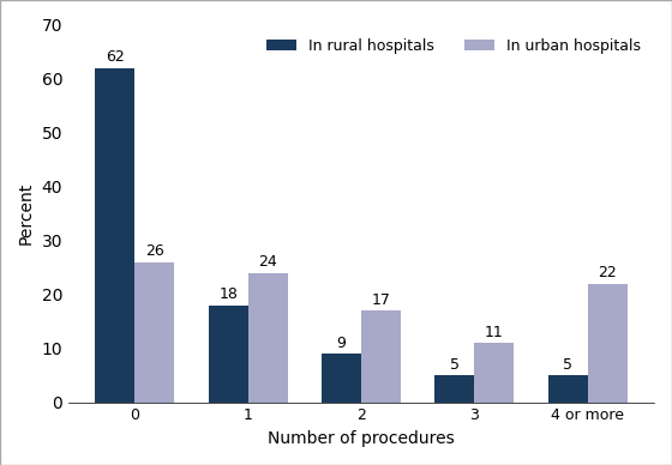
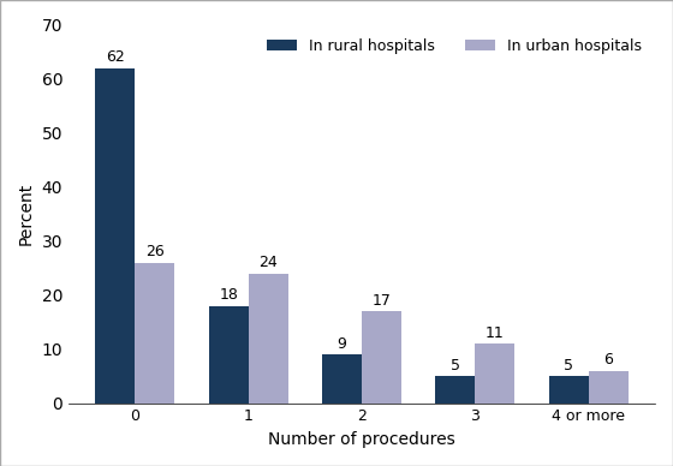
In urban hospitals/4 or more: 22 -> 6
